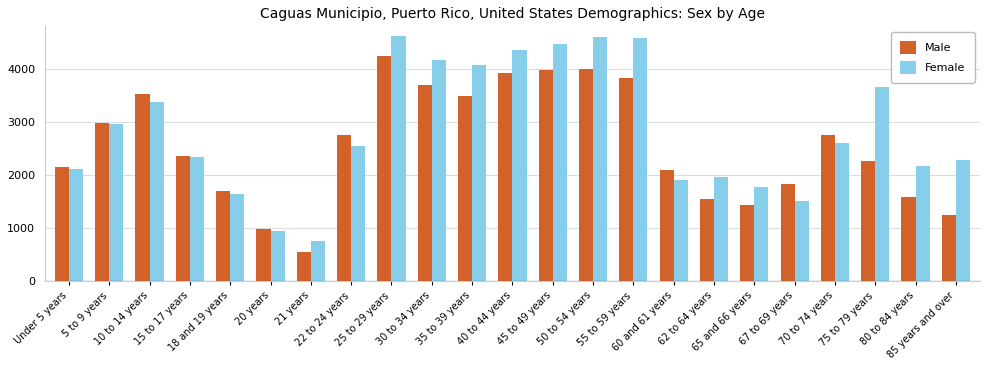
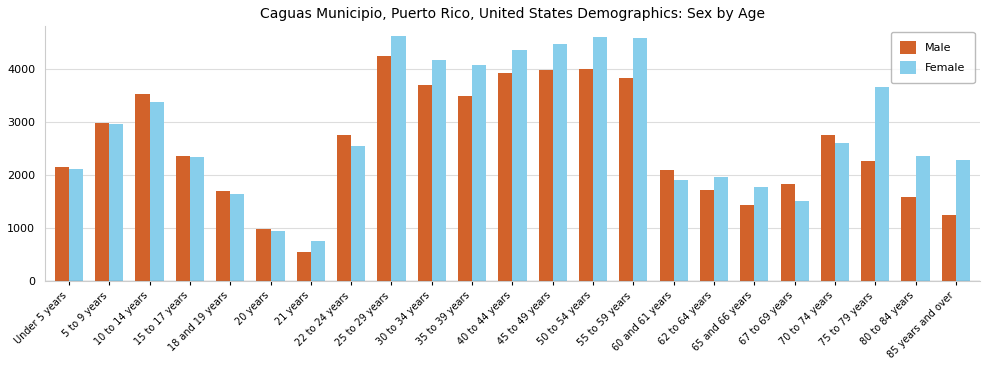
Male/62 to 64 years: 1560 -> 1720
Female/80 to 84 years: 2170 -> 2360
